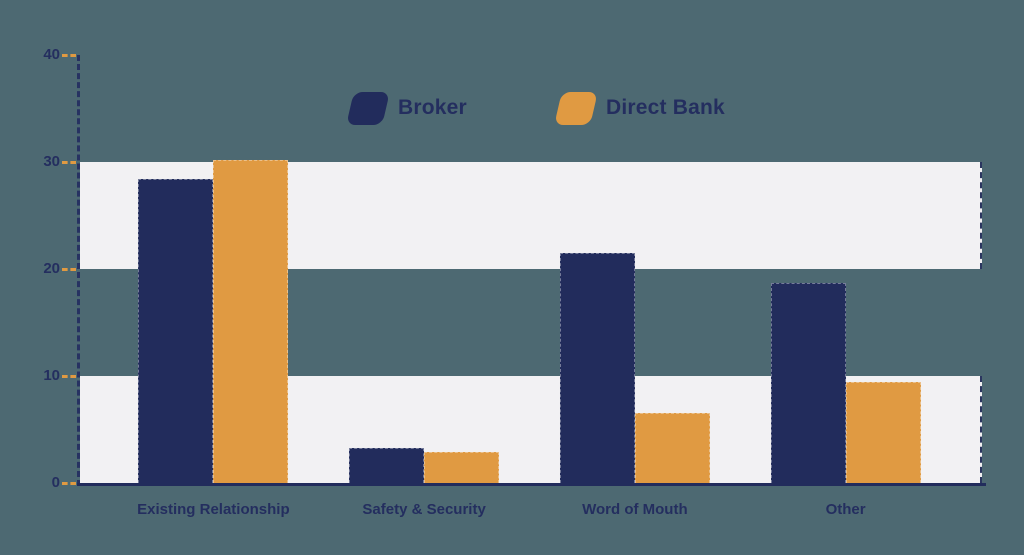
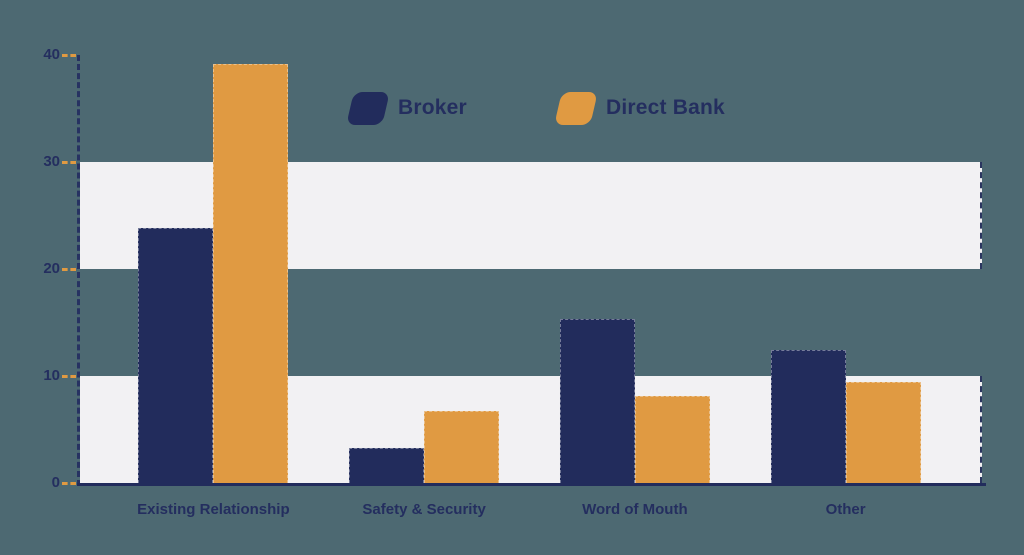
Broker/Existing Relationship: 28.4 -> 23.8
Direct Bank/Existing Relationship: 30.2 -> 39.2
Direct Bank/Safety & Security: 2.9 -> 6.7
Broker/Word of Mouth: 21.5 -> 15.3
Direct Bank/Word of Mouth: 6.5 -> 8.1
Broker/Other: 18.7 -> 12.4
